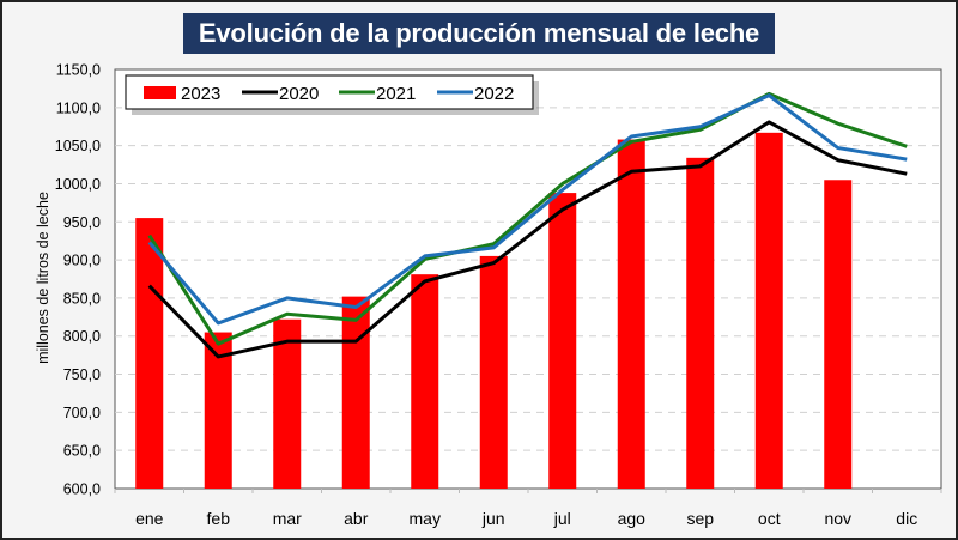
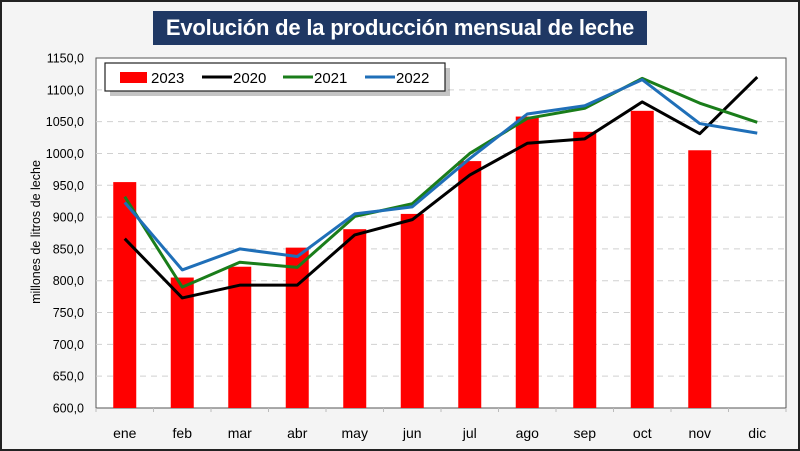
2020/dic: 1010 -> 1120
